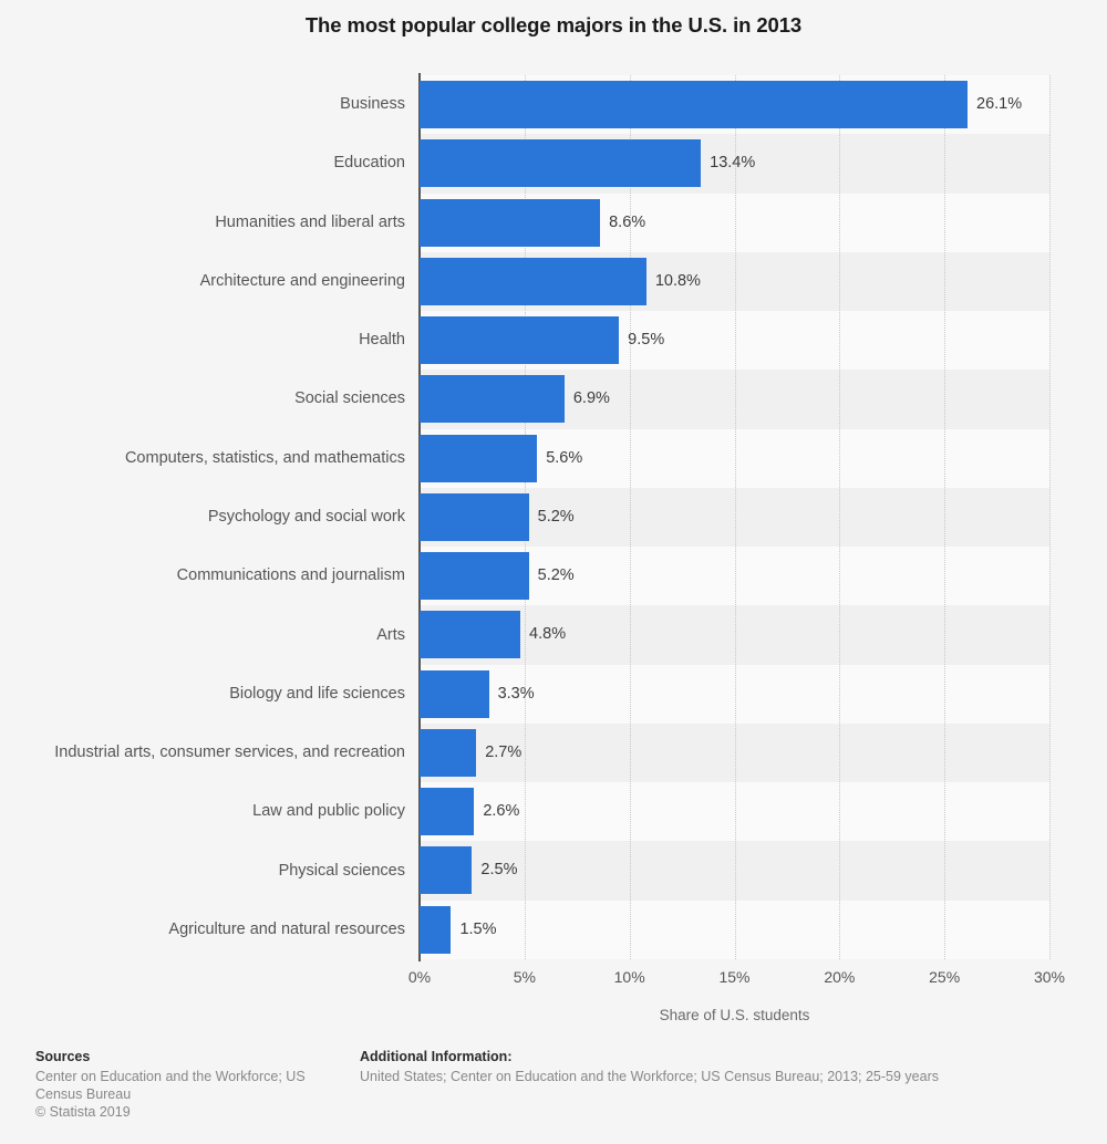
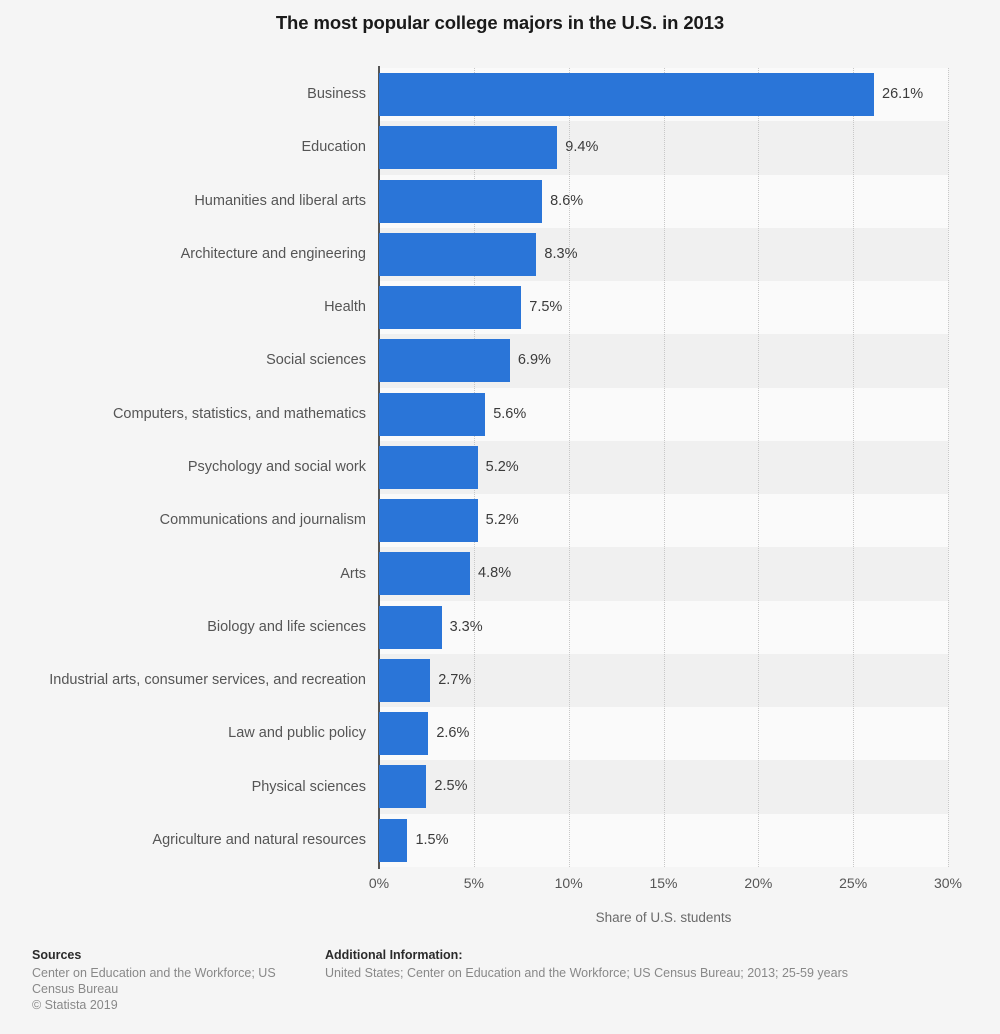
Education: 13.4% -> 9.4%
Architecture and engineering: 10.8% -> 8.3%
Health: 9.5% -> 7.5%
